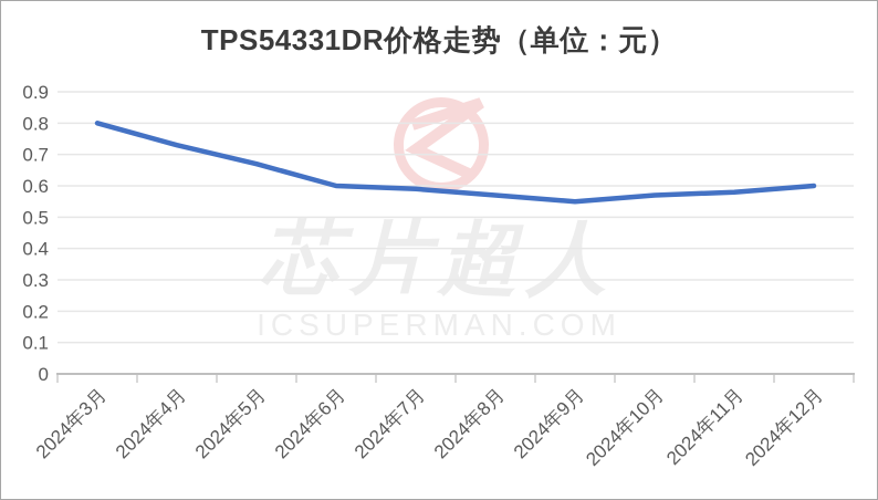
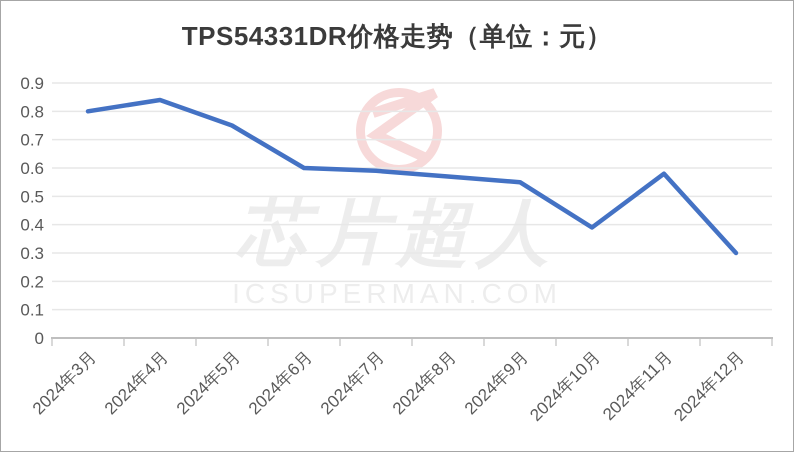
2024年4月: 0.73 -> 0.84
2024年5月: 0.67 -> 0.75
2024年10月: 0.57 -> 0.39
2024年12月: 0.60 -> 0.30
